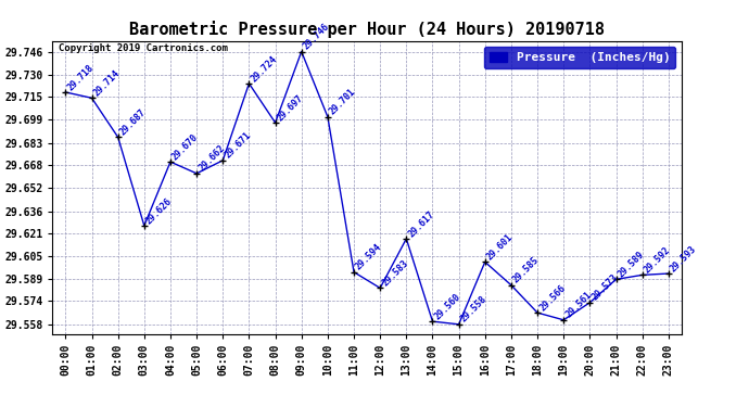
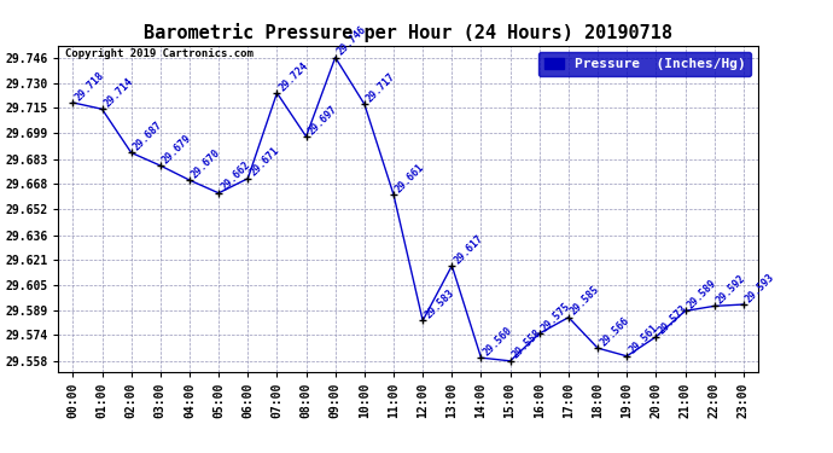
03:00: 29.626 -> 29.679
10:00: 29.701 -> 29.717
11:00: 29.594 -> 29.661
16:00: 29.601 -> 29.575
